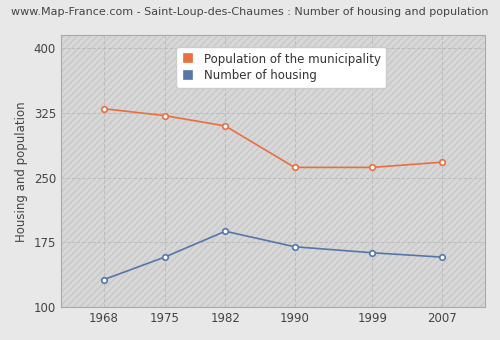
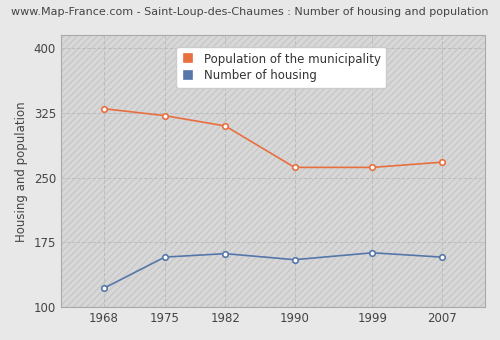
Number of housing/1968: 132 -> 122
Number of housing/1982: 188 -> 162
Number of housing/1990: 170 -> 155
